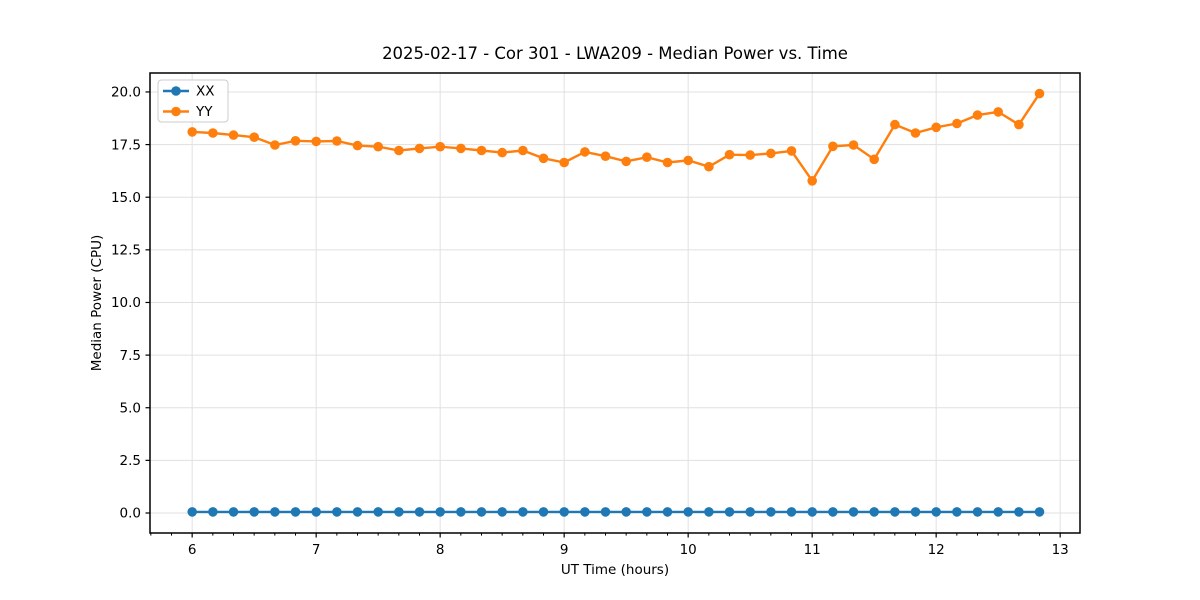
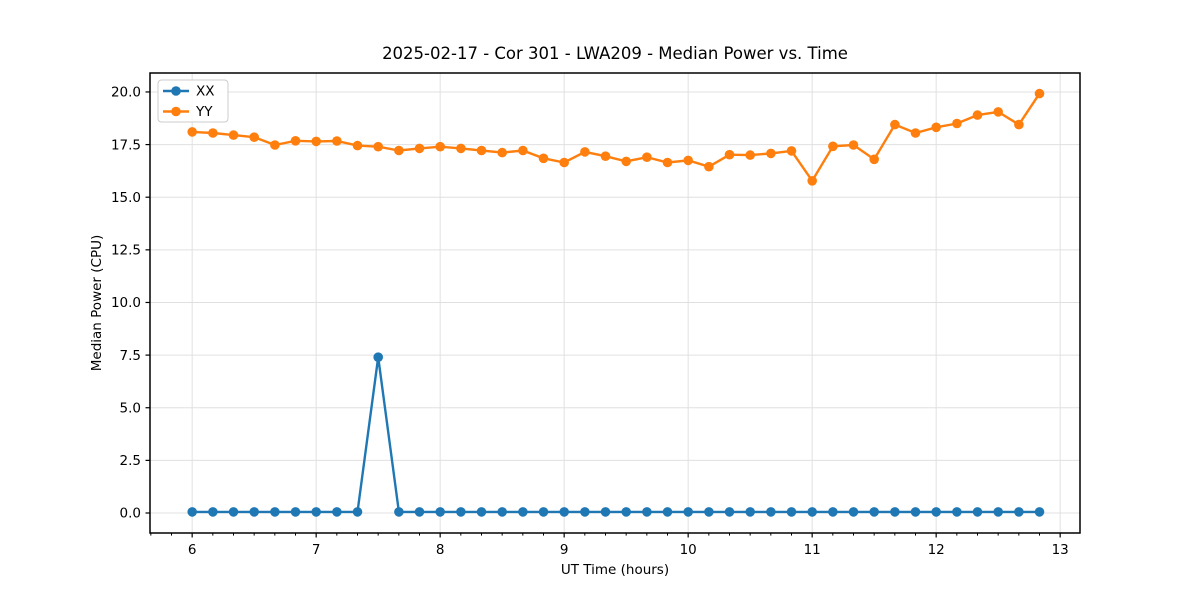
XX/7.5: 0.1 -> 7.4
